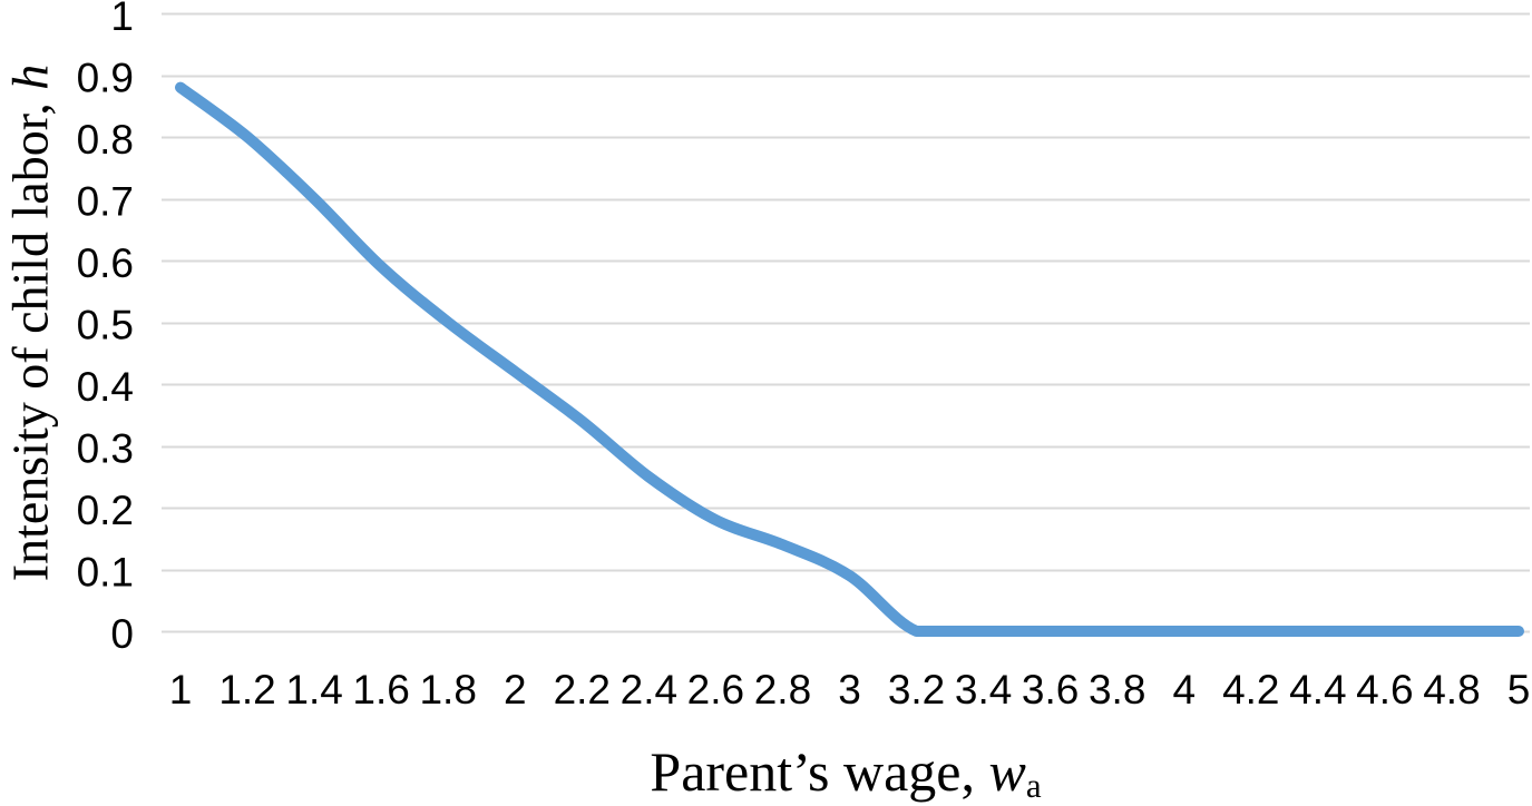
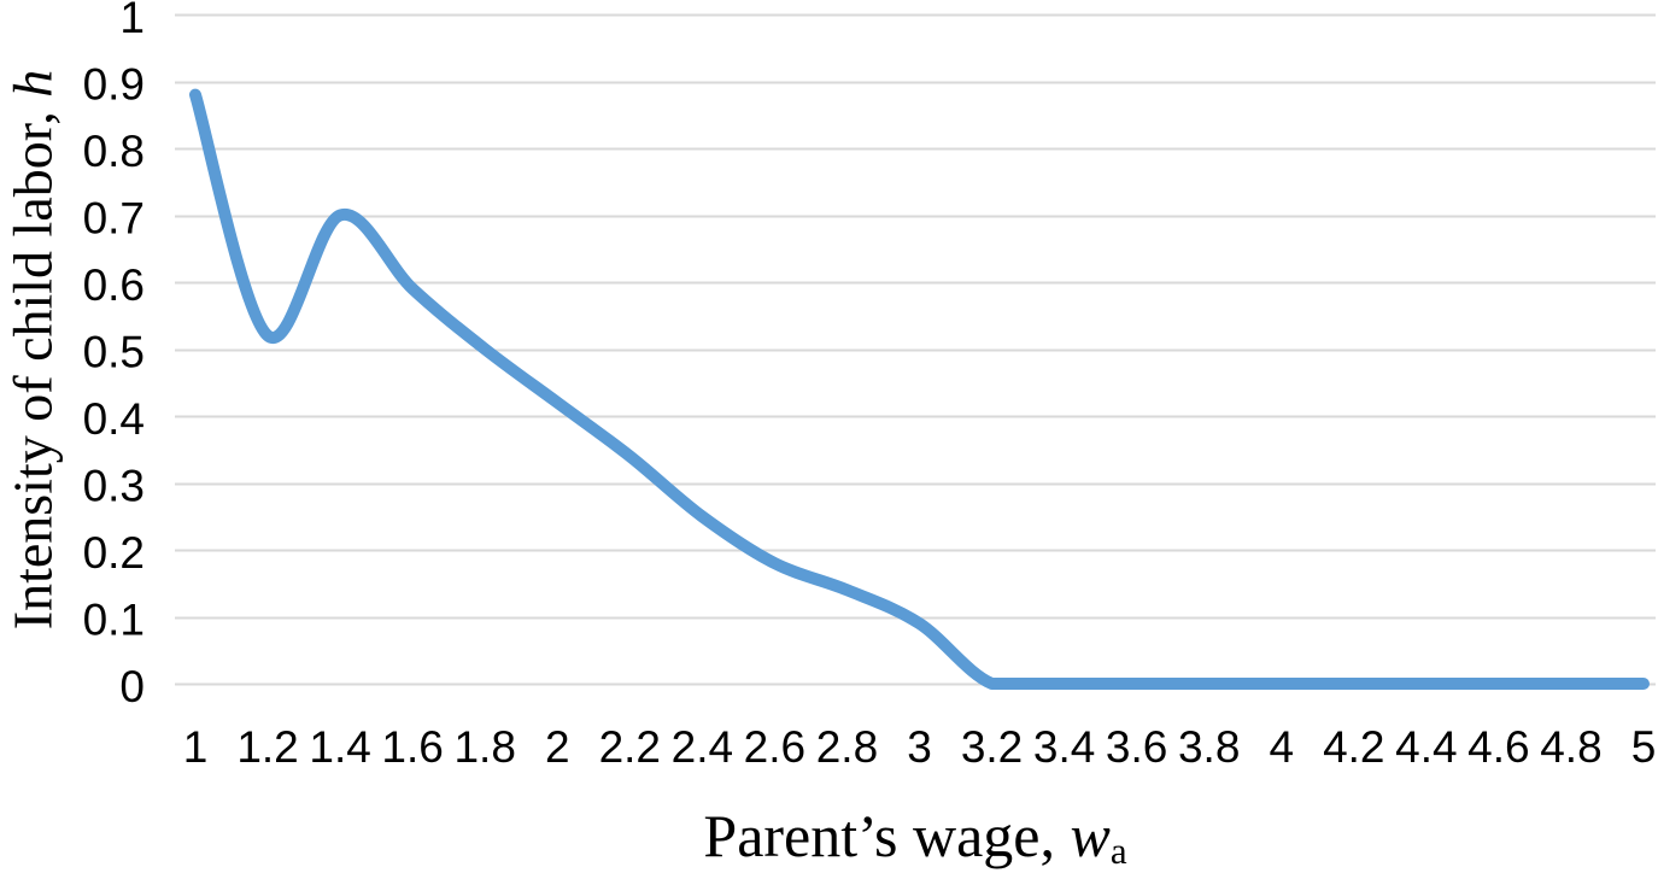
1.2: 0.80 -> 0.52
